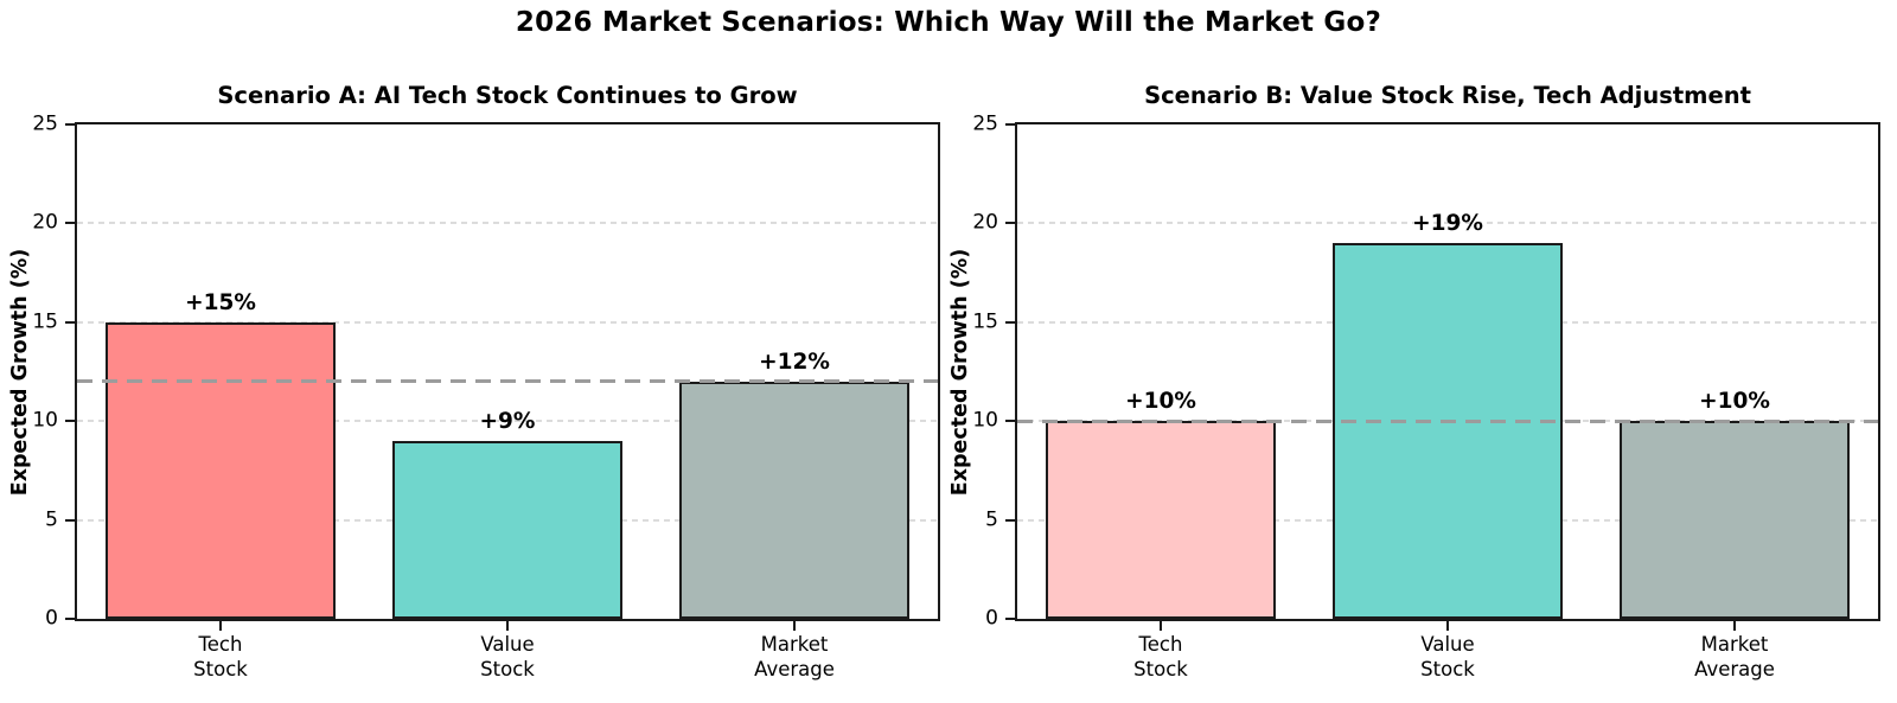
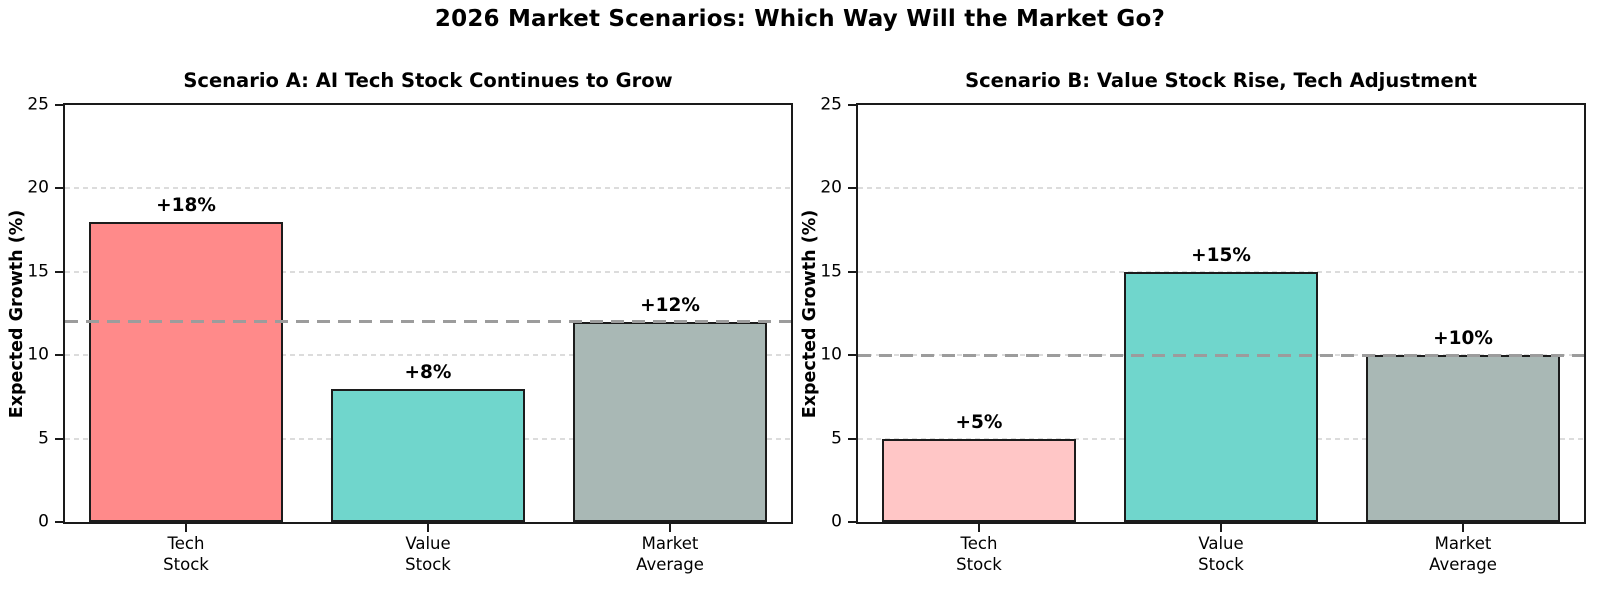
Scenario A: AI Tech Stock Continues to Grow/Tech Stock: +15% -> +18%
Scenario A: AI Tech Stock Continues to Grow/Value Stock: +9% -> +8%
Scenario B: Value Stock Rise, Tech Adjustment/Tech Stock: +10% -> +5%
Scenario B: Value Stock Rise, Tech Adjustment/Value Stock: +19% -> +15%
